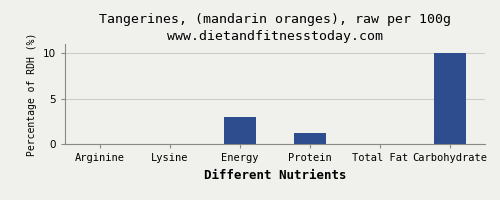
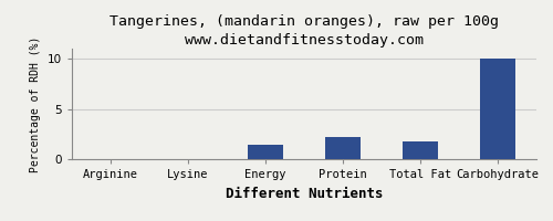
Energy: 3.0 -> 1.4
Protein: 1.2 -> 2.2
Total Fat: 0.1 -> 1.8
